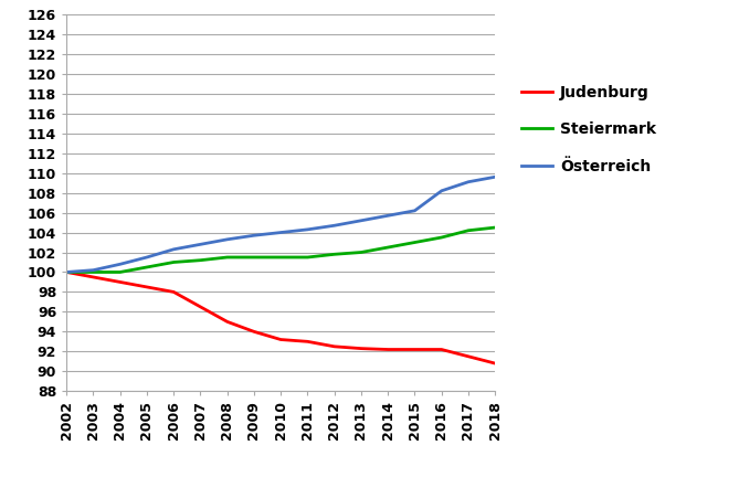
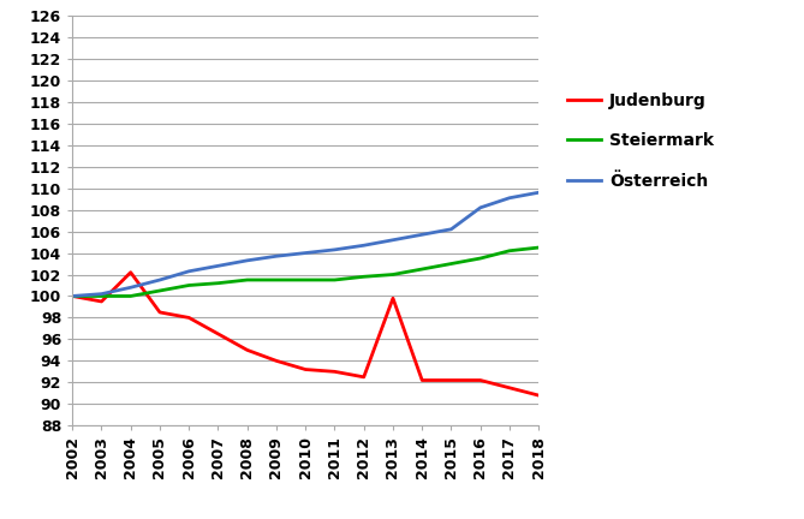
Judenburg/2004: 99.0 -> 102.2
Judenburg/2013: 92.3 -> 99.8
